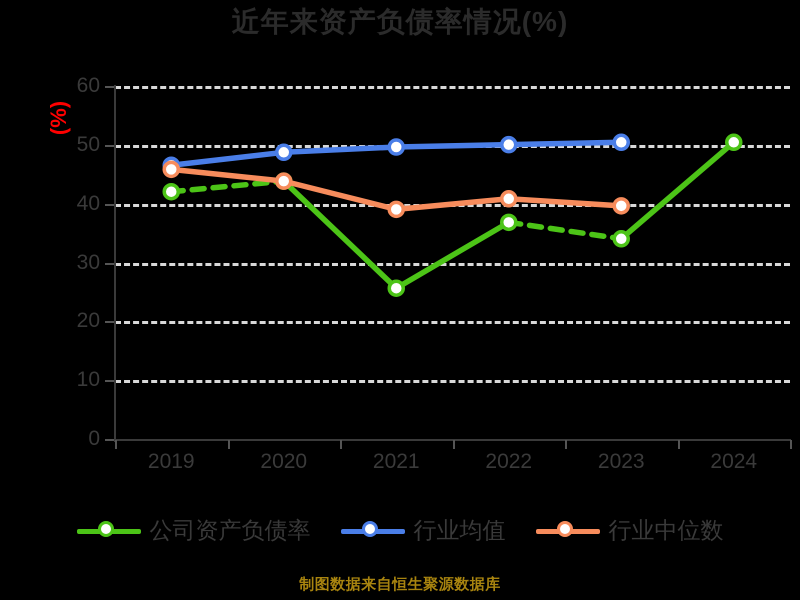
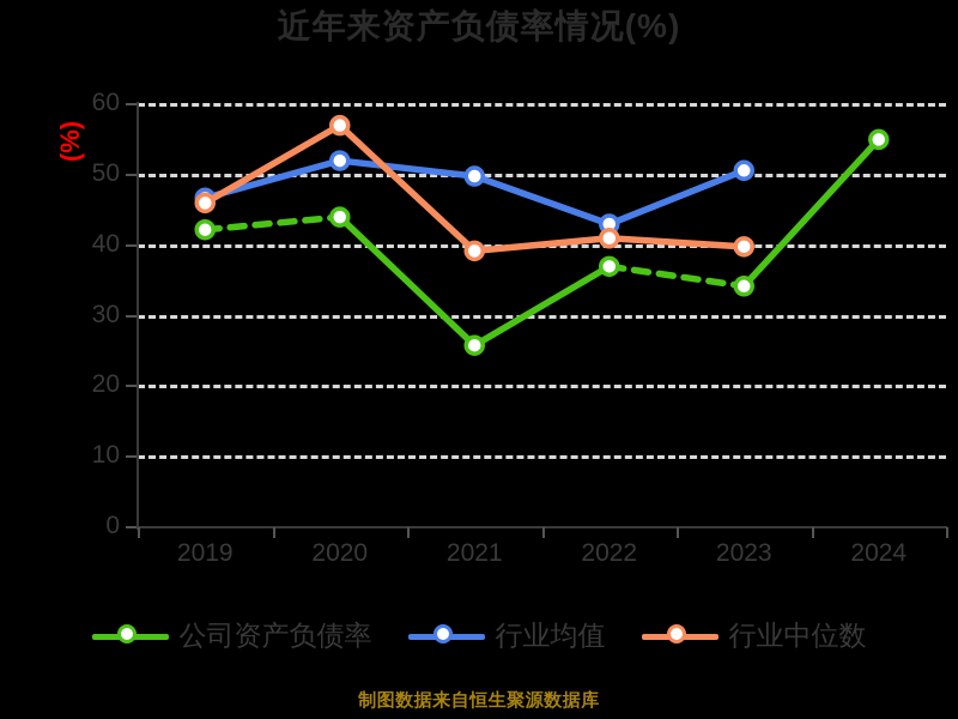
行业均值/2020: 49 -> 52
行业中位数/2020: 44 -> 57
行业均值/2022: 50 -> 43
公司资产负债率/2024: 51 -> 55
